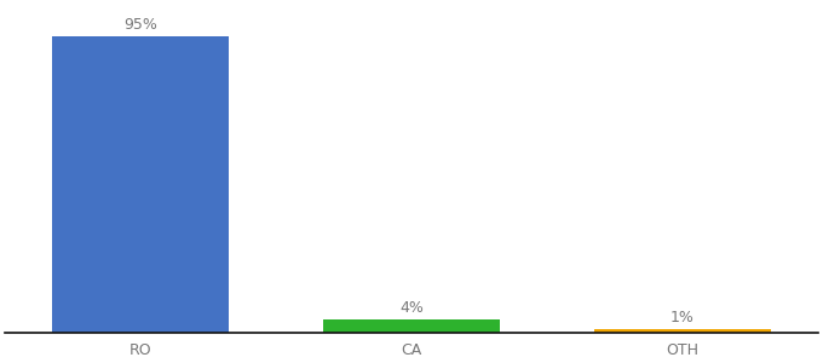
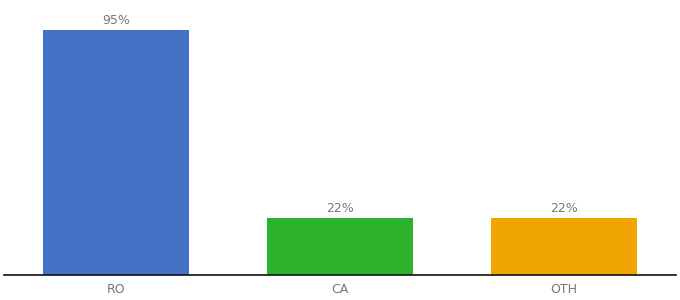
CA: 4% -> 22%
OTH: 1% -> 22%
